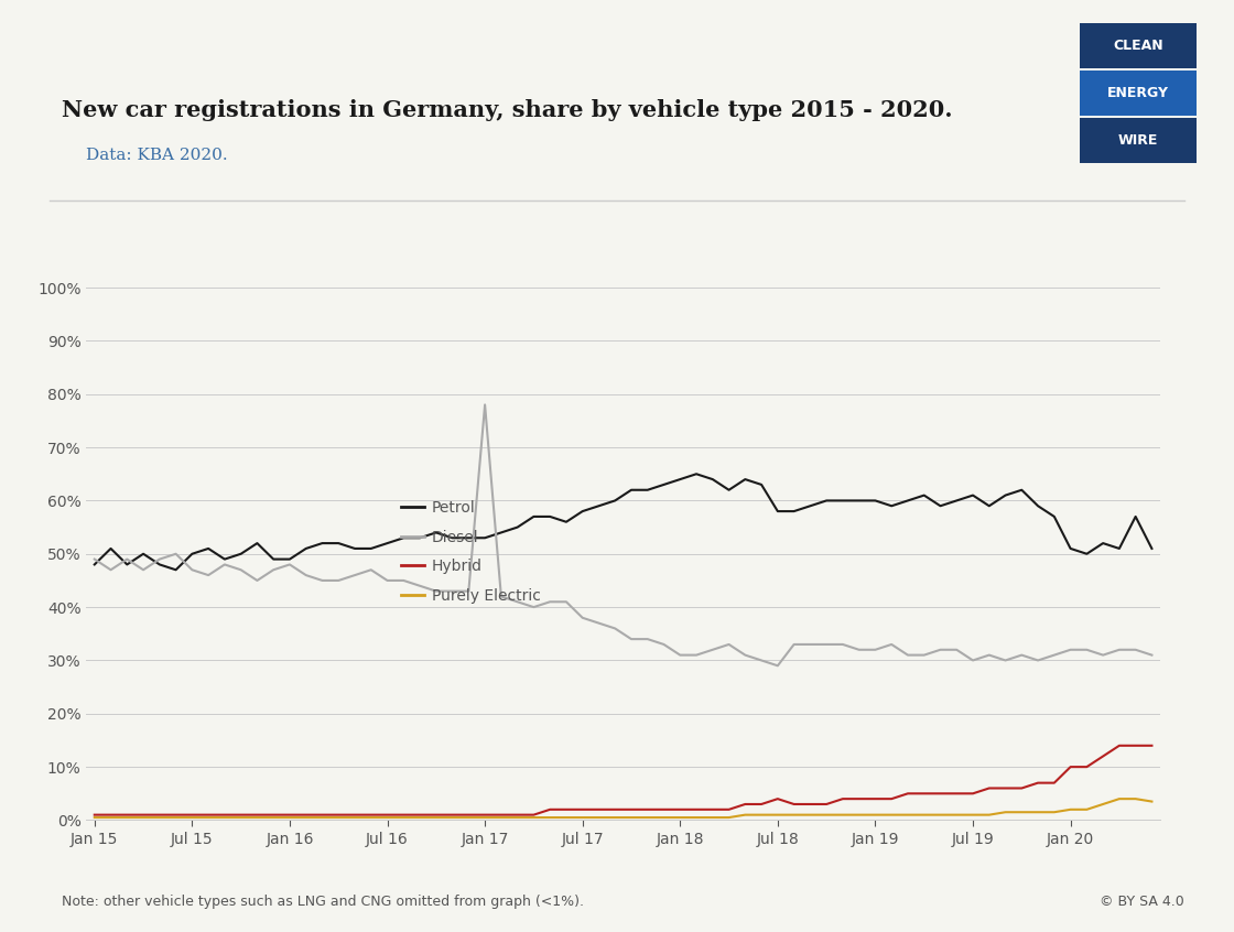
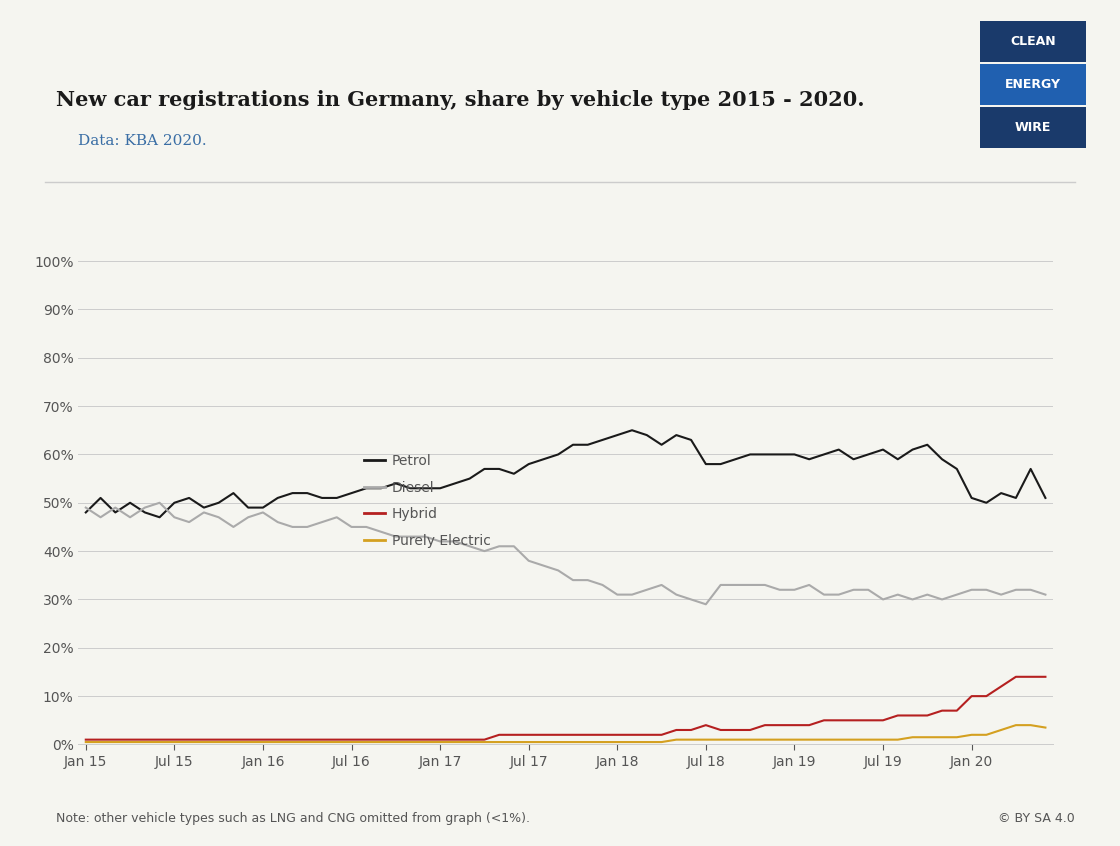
Diesel/Jan 17: 78% -> 42%
